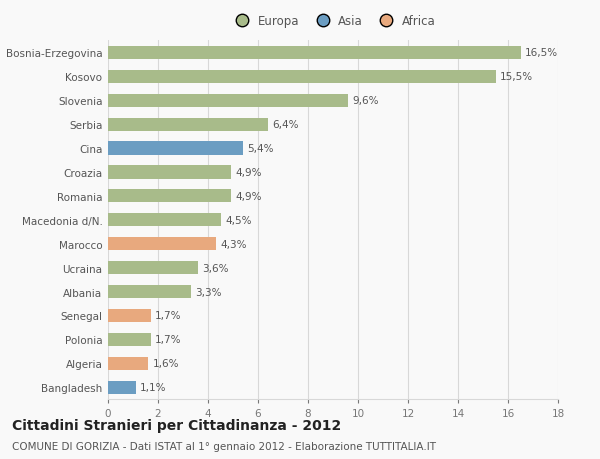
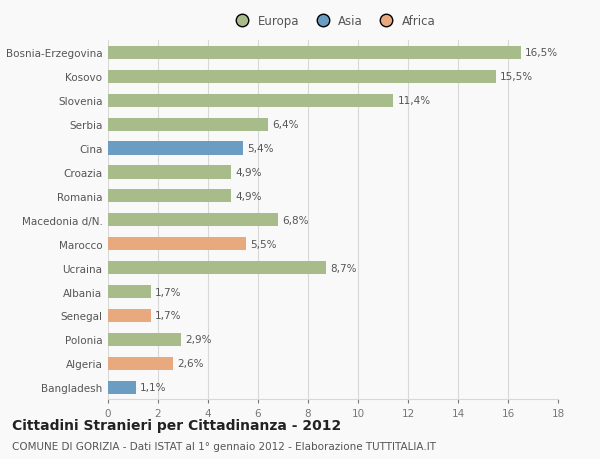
Slovenia: 9,6% -> 11,4%
Macedonia d/N.: 4,5% -> 6,8%
Marocco: 4,3% -> 5,5%
Ucraina: 3,6% -> 8,7%
Albania: 3,3% -> 1,7%
Polonia: 1,7% -> 2,9%
Algeria: 1,6% -> 2,6%
